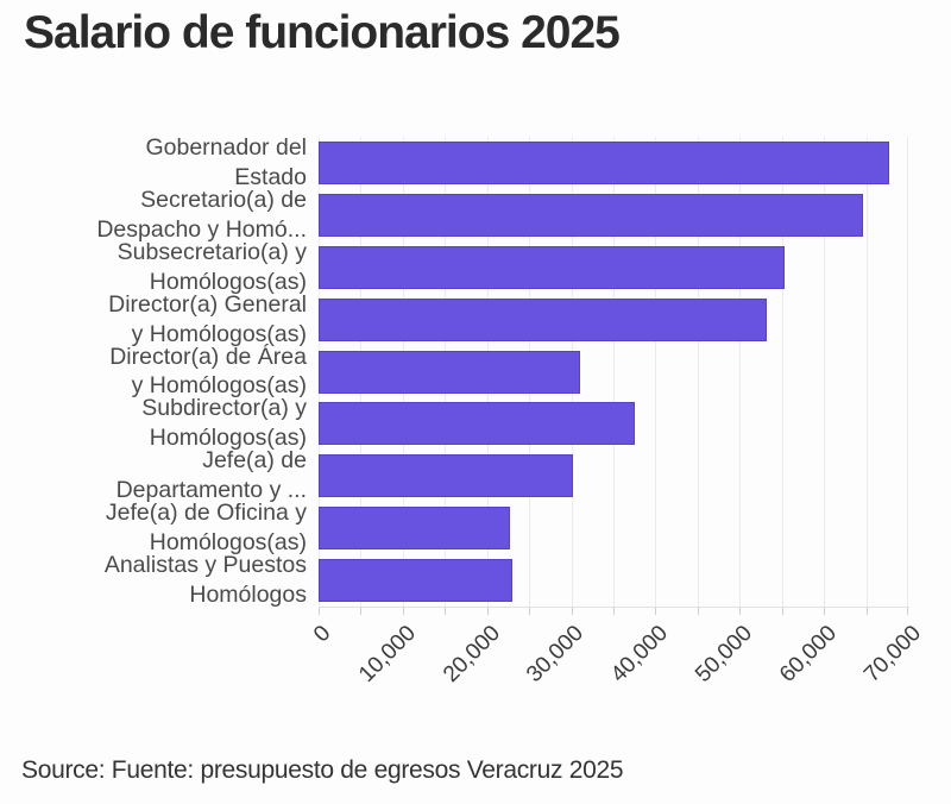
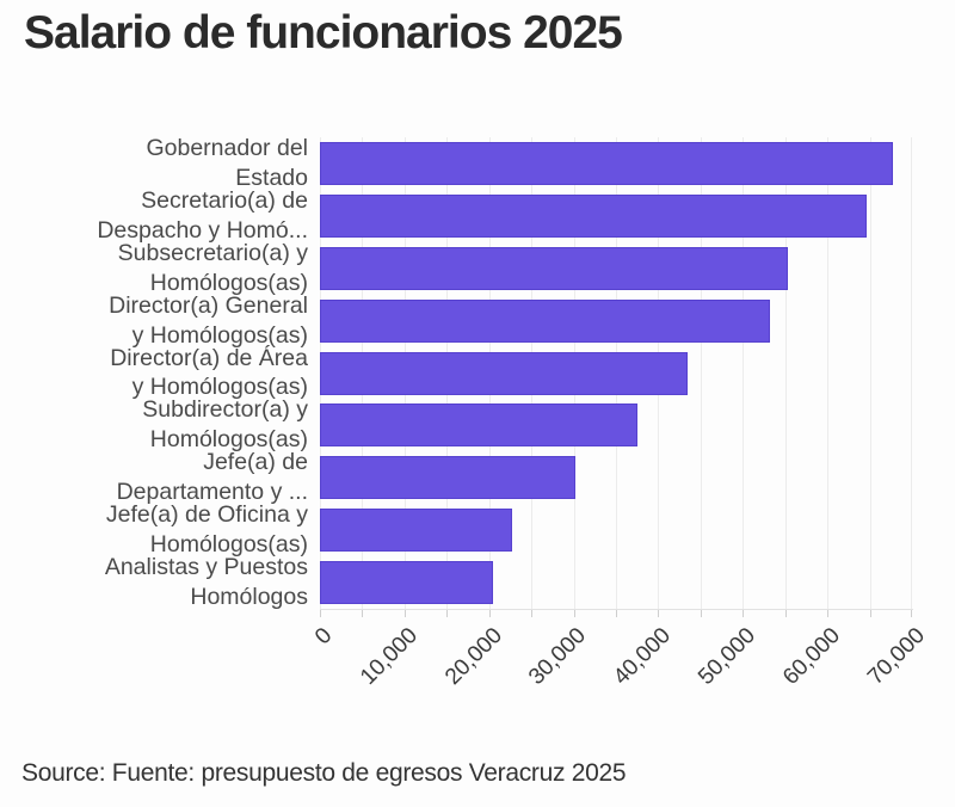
Director(a) de Área y Homólogos(as): 31000 -> 43000
Analistas y Puestos Homólogos: 23000 -> 20000
